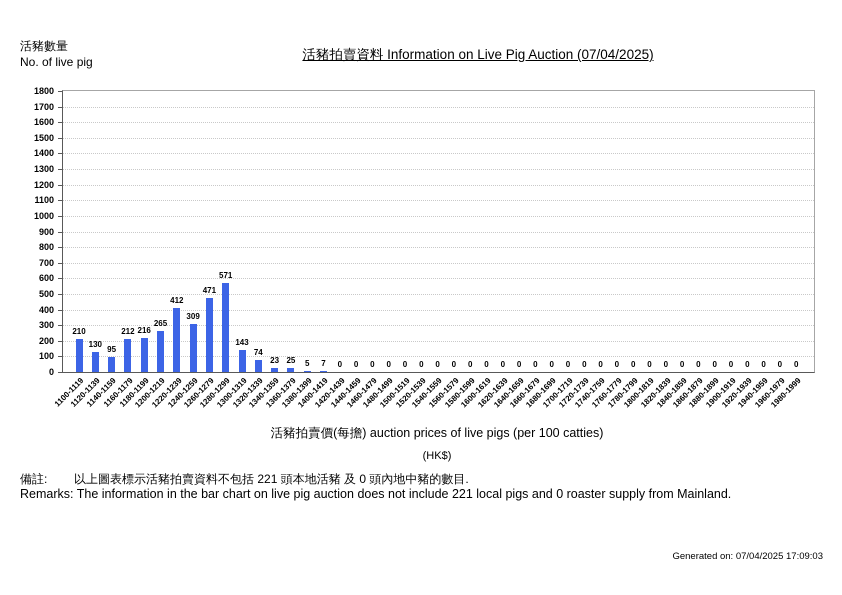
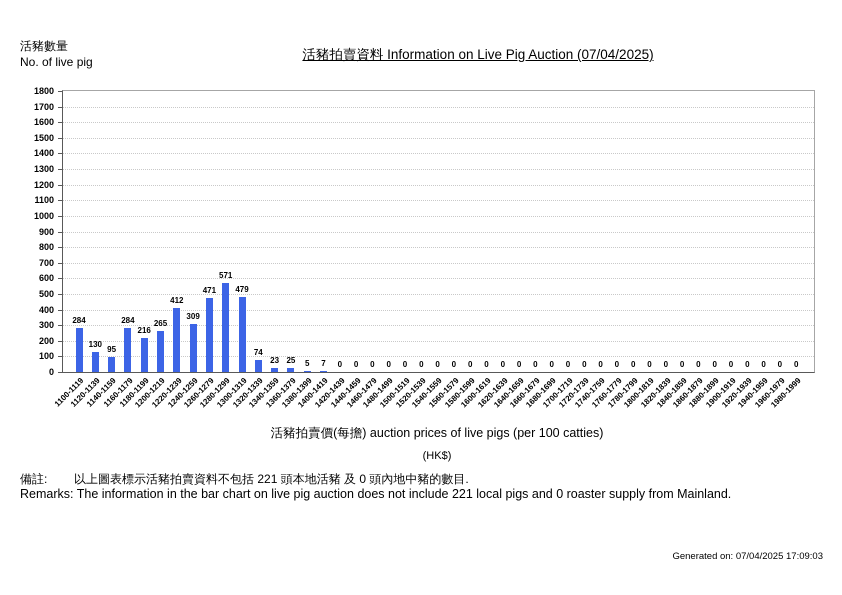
1100-1119: 210 -> 284
1160-1179: 212 -> 284
1300-1319: 143 -> 479
